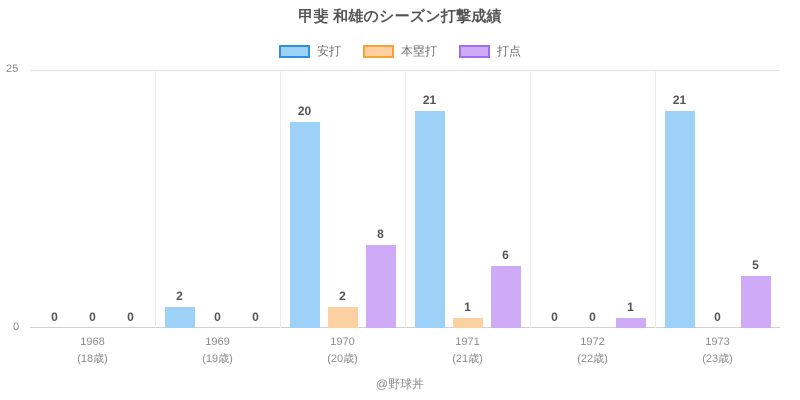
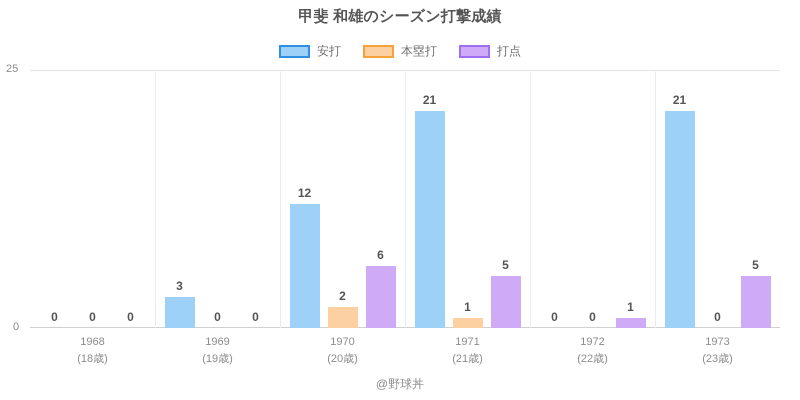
安打/1969: 2 -> 3
安打/1970: 20 -> 12
打点/1970: 8 -> 6
打点/1971: 6 -> 5
